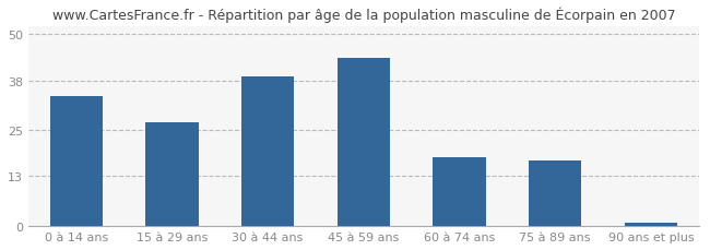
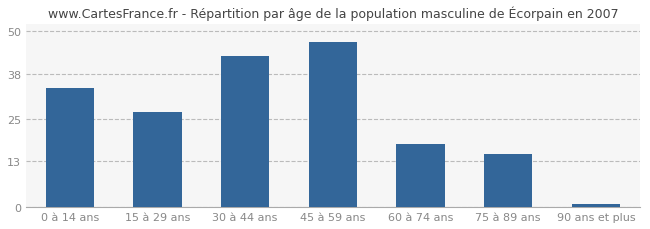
30 à 44 ans: 39 -> 43
45 à 59 ans: 44 -> 47
75 à 89 ans: 17 -> 15
